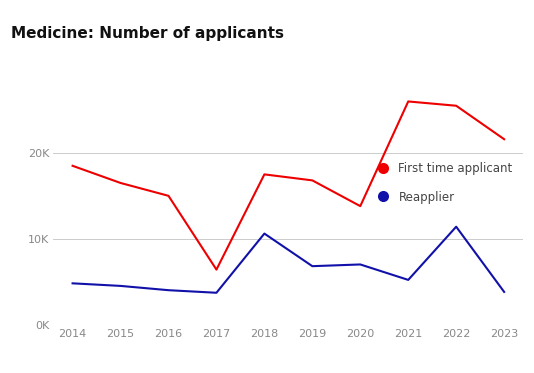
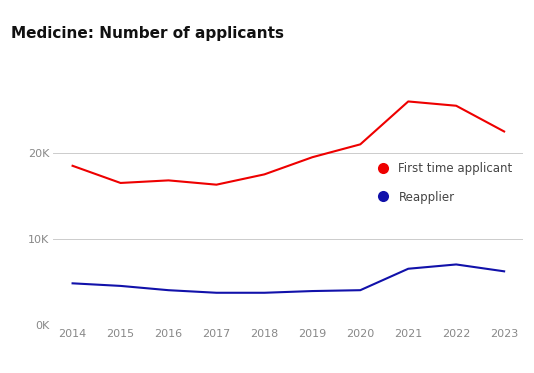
First time applicant/2016: 15.0K -> 16.8K
First time applicant/2017: 6.4K -> 16.3K
Reapplier/2018: 10.6K -> 3.7K
First time applicant/2019: 16.8K -> 19.5K
Reapplier/2019: 6.8K -> 3.9K
First time applicant/2020: 13.8K -> 21.0K
Reapplier/2020: 7.0K -> 4.0K
Reapplier/2021: 5.2K -> 6.5K
Reapplier/2022: 11.4K -> 7.0K
First time applicant/2023: 21.6K -> 22.5K
Reapplier/2023: 3.8K -> 6.2K
